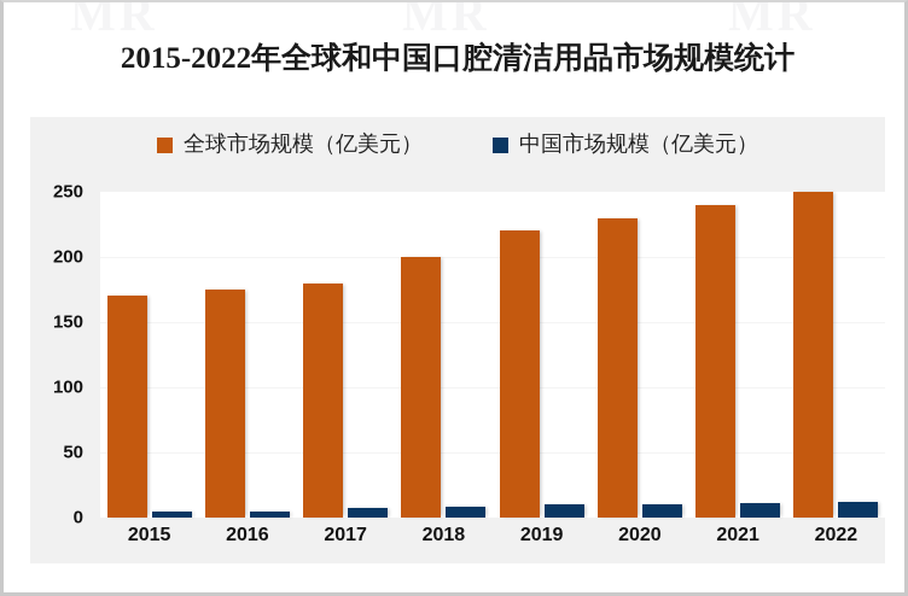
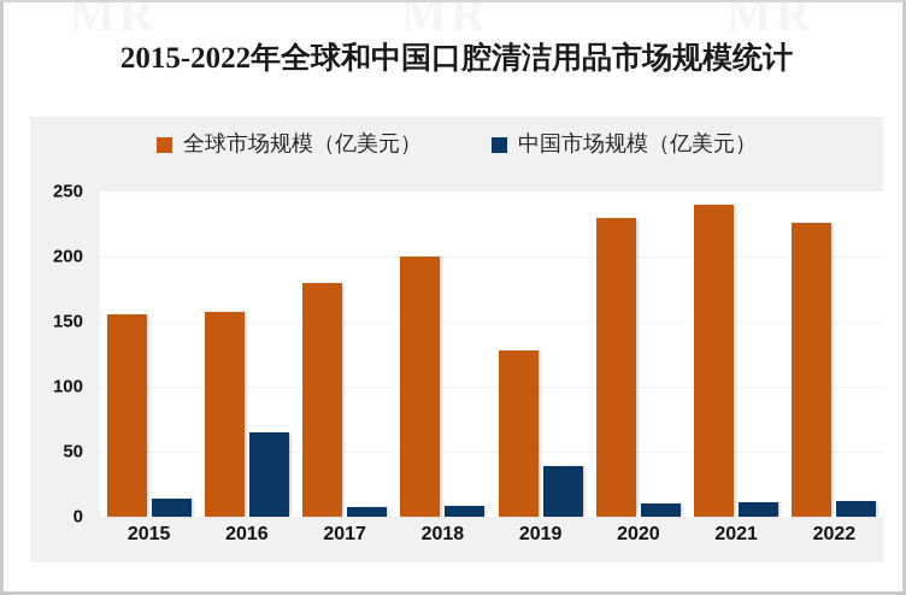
全球市场规模（亿美元）/2015: 170 -> 156
中国市场规模（亿美元）/2015: 5 -> 14
全球市场规模（亿美元）/2016: 175 -> 157
中国市场规模（亿美元）/2016: 5 -> 65
全球市场规模（亿美元）/2019: 220 -> 128
中国市场规模（亿美元）/2019: 10 -> 39
全球市场规模（亿美元）/2022: 250 -> 226
